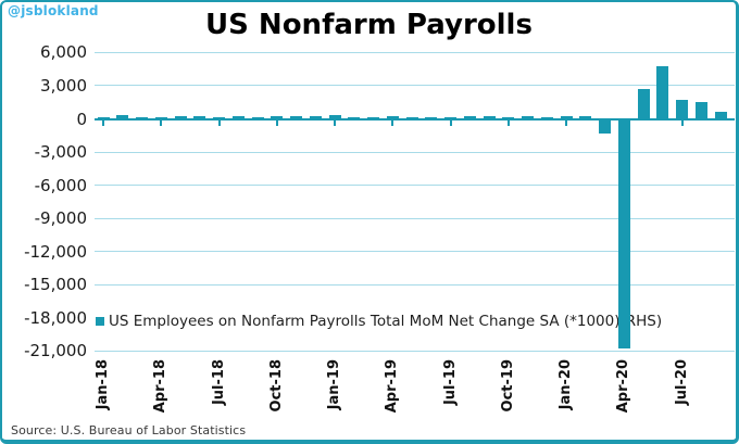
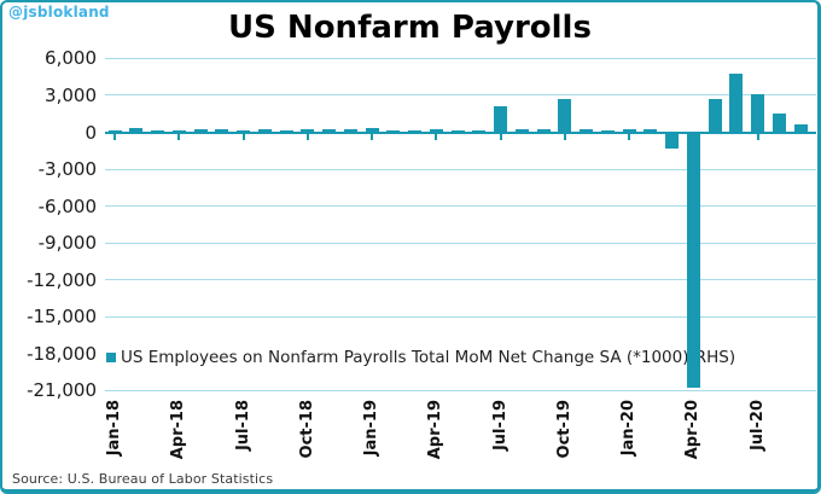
Jul-19: 200 -> 2100
Oct-19: 200 -> 2700
Jul-20: 1800 -> 3100
